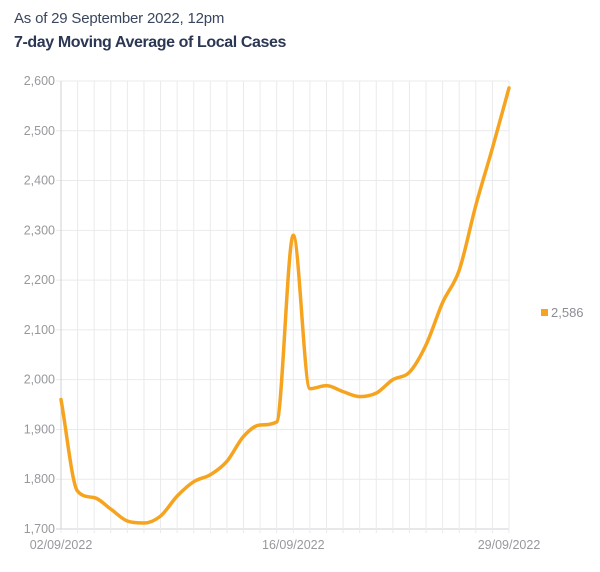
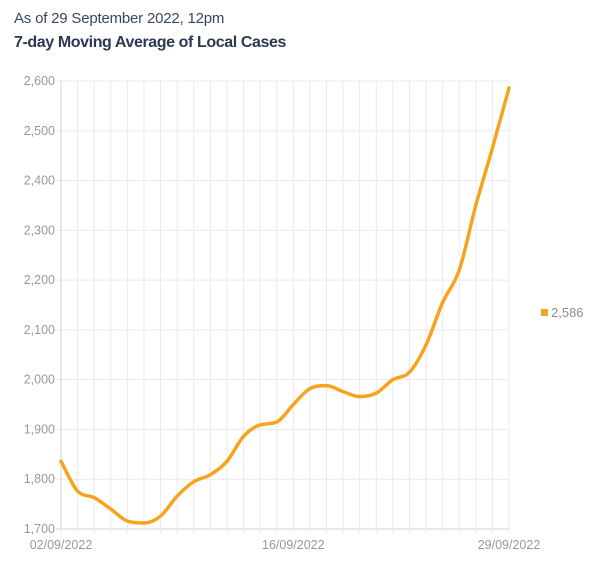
02/09/2022: 1960 -> 1840
16/09/2022: 2290 -> 1950
